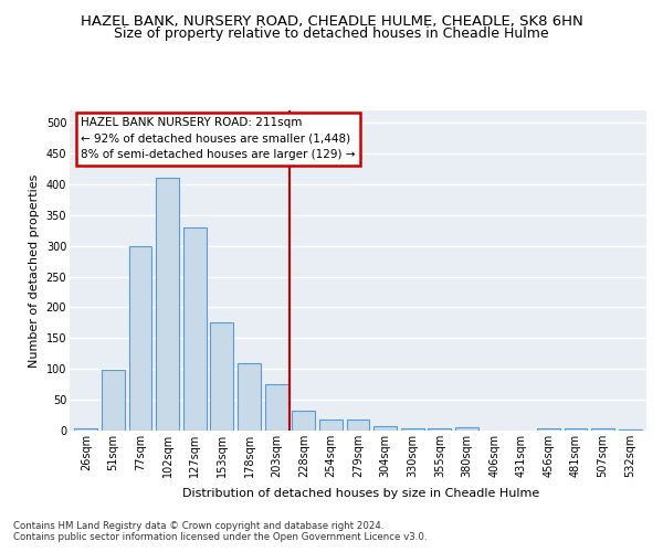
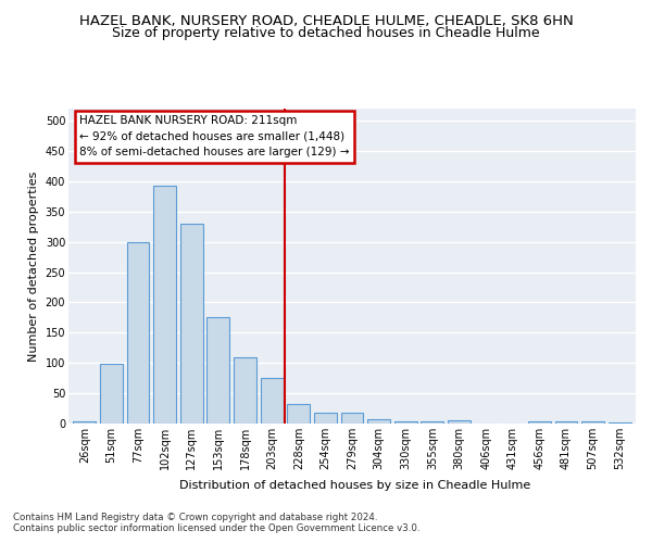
102sqm: 410 -> 392
